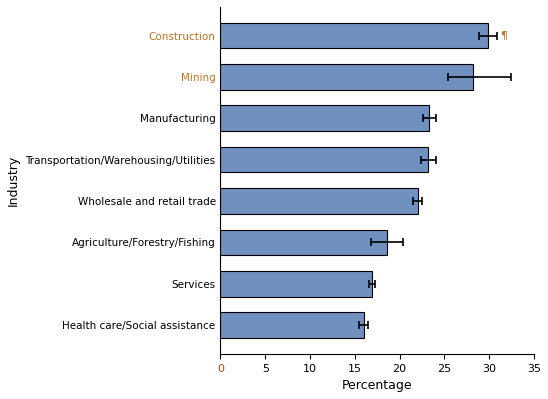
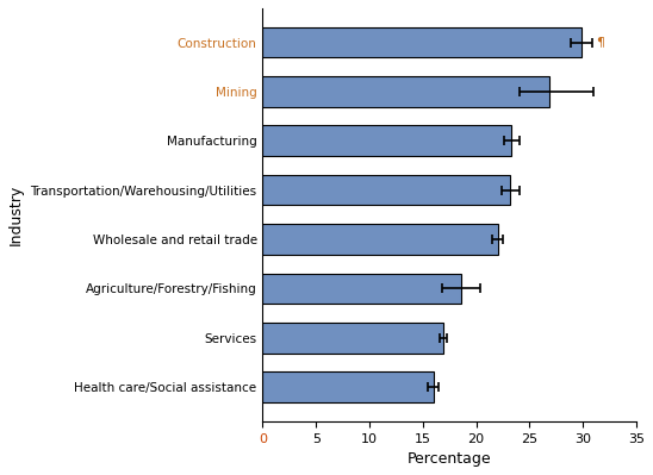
Mining: 28.2 -> 26.8
